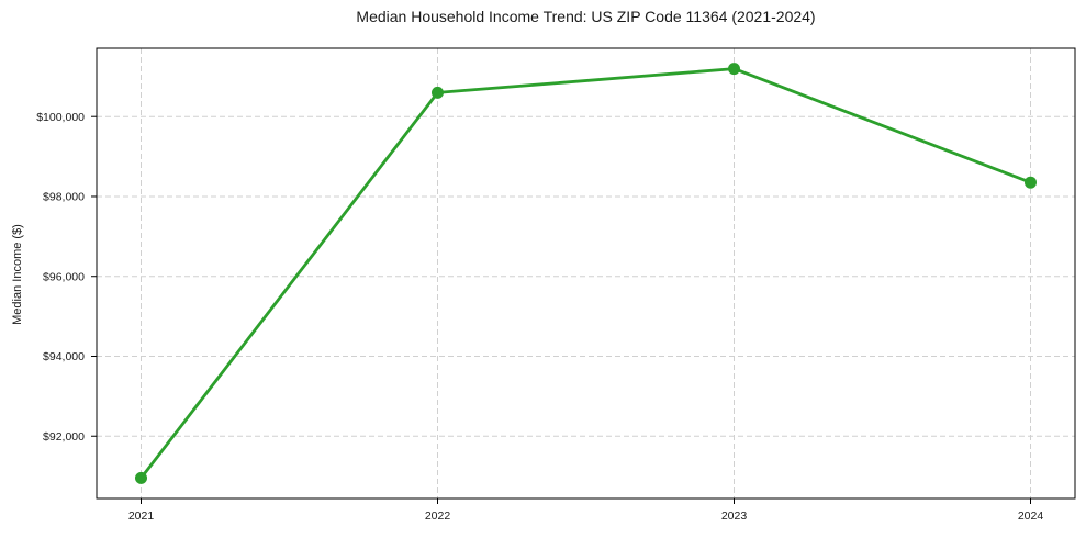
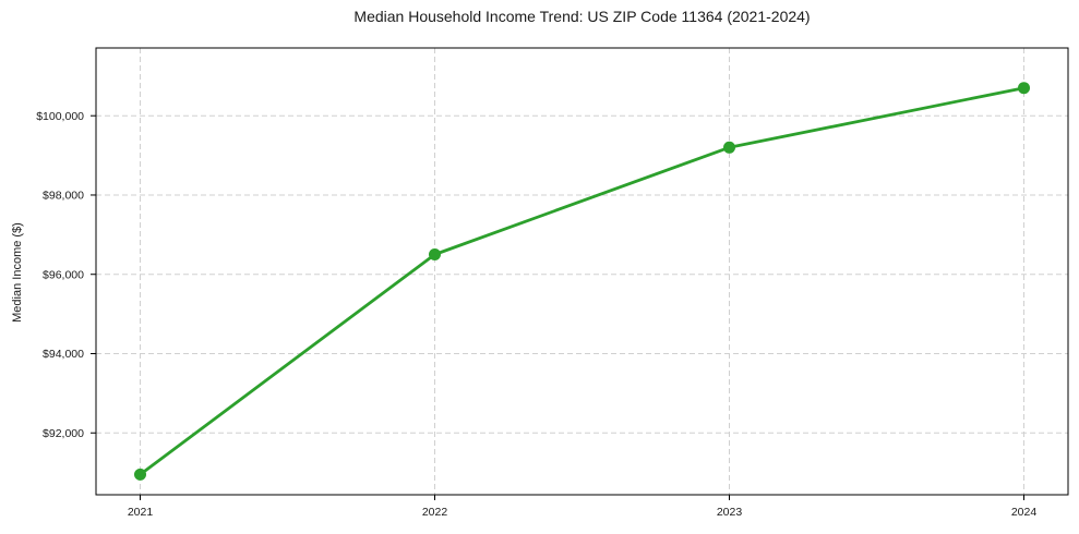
2022: $100600 -> $96500
2023: $101200 -> $99200
2024: $98400 -> $100700
